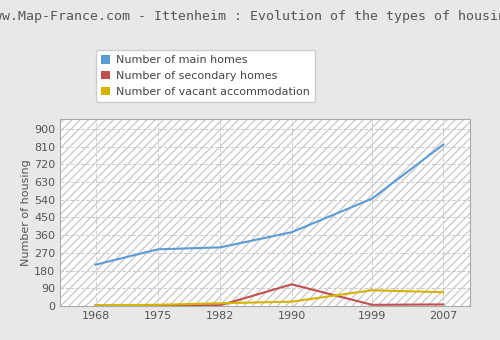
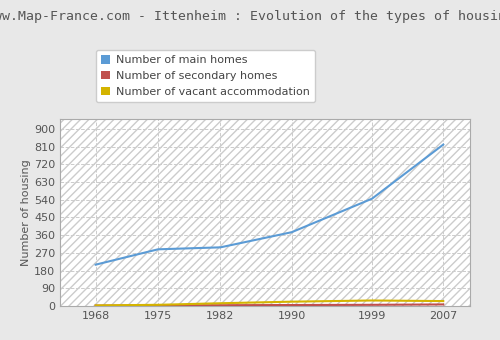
Number of secondary homes/1990: 110 -> 0
Number of vacant accommodation/1999: 80 -> 30
Number of vacant accommodation/2007: 70 -> 20
